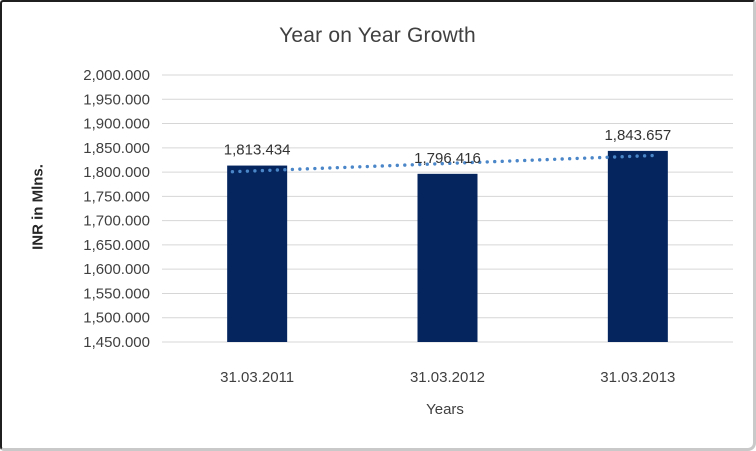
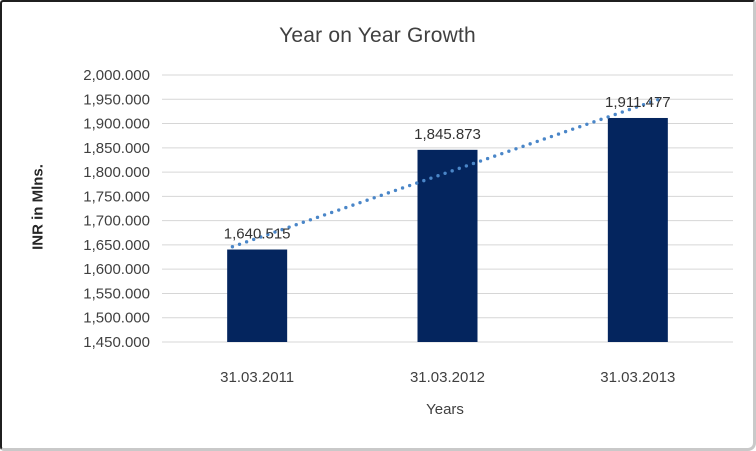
31.03.2011: 1,813.434 -> 1,640.515
31.03.2012: 1,796.416 -> 1,845.873
31.03.2013: 1,843.657 -> 1,911.477
